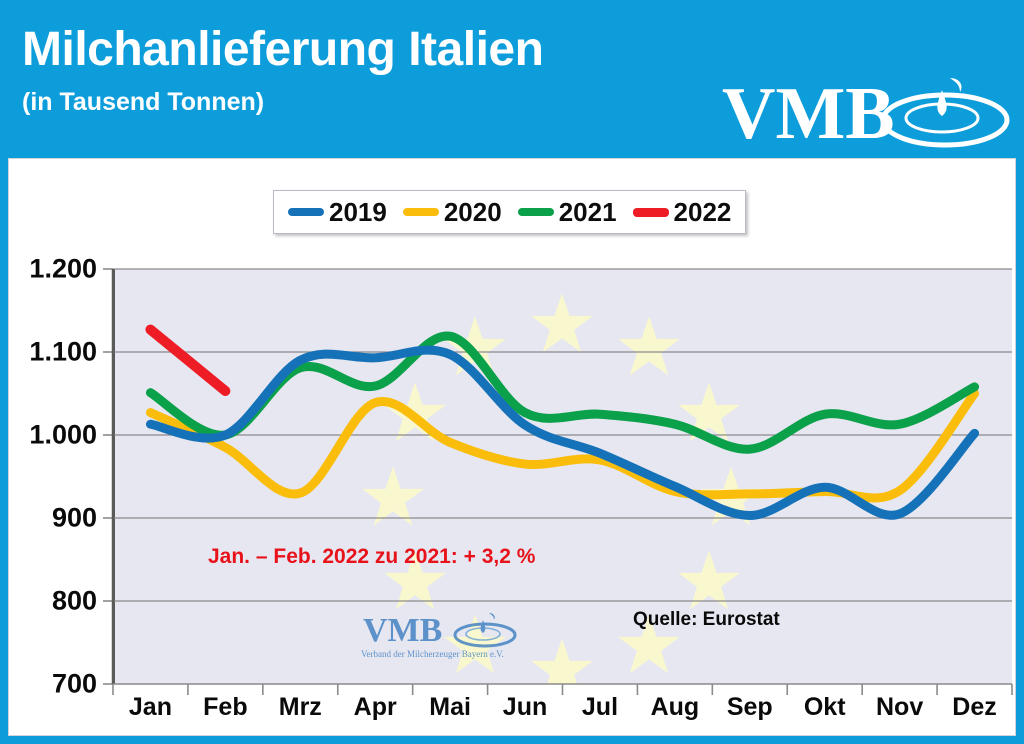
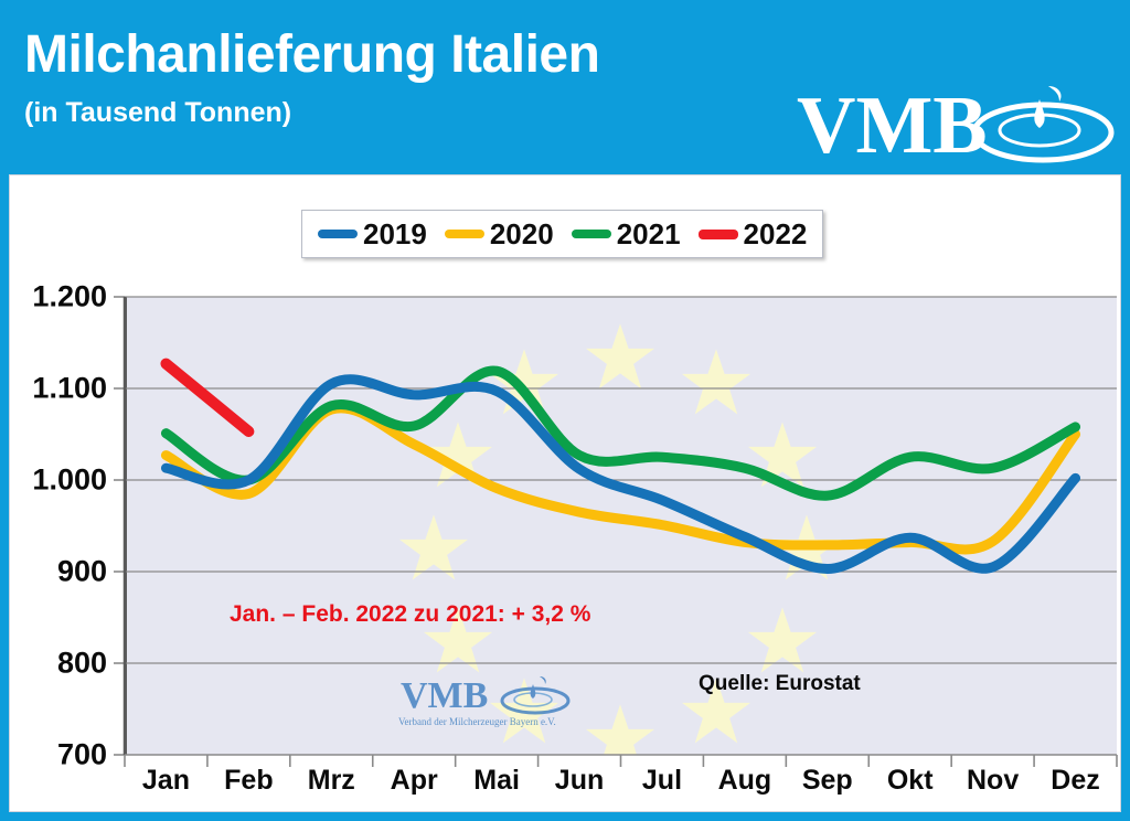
2019/Mrz: 1090 -> 1100
2020/Mrz: 930 -> 1080
2020/Jul: 970 -> 950
